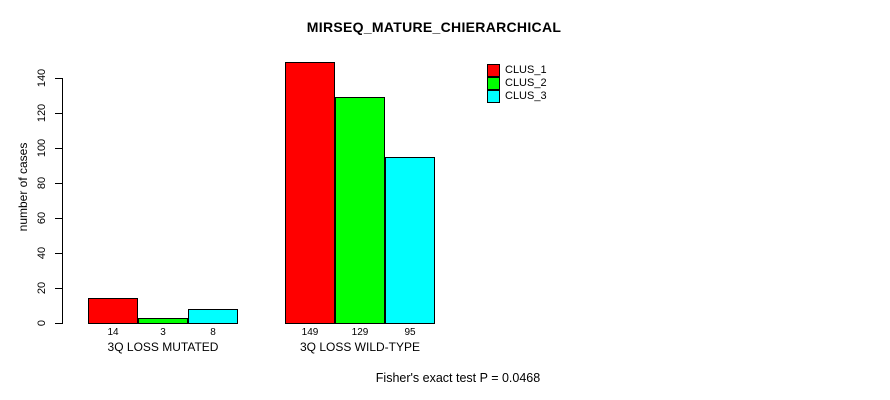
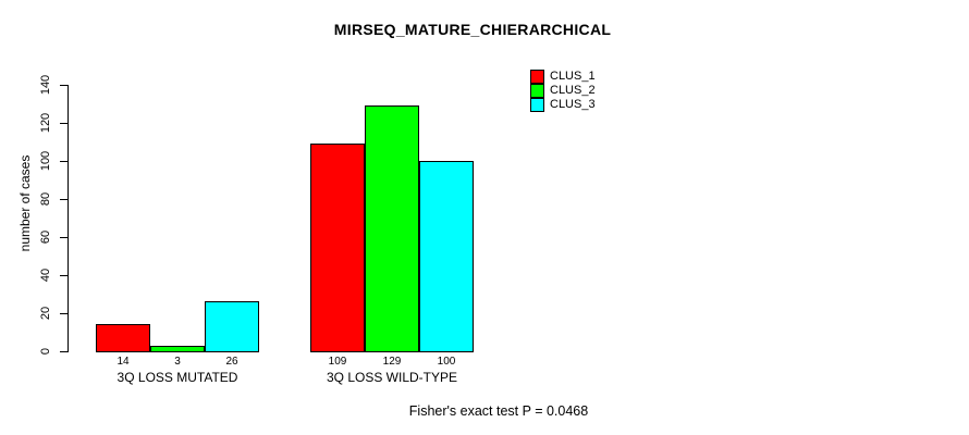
CLUS_3/3Q LOSS MUTATED: 8 -> 26
CLUS_1/3Q LOSS WILD-TYPE: 149 -> 109
CLUS_3/3Q LOSS WILD-TYPE: 95 -> 100
